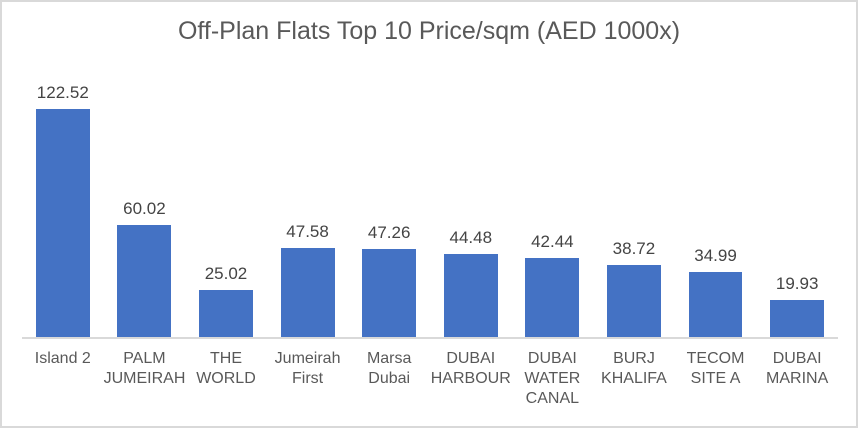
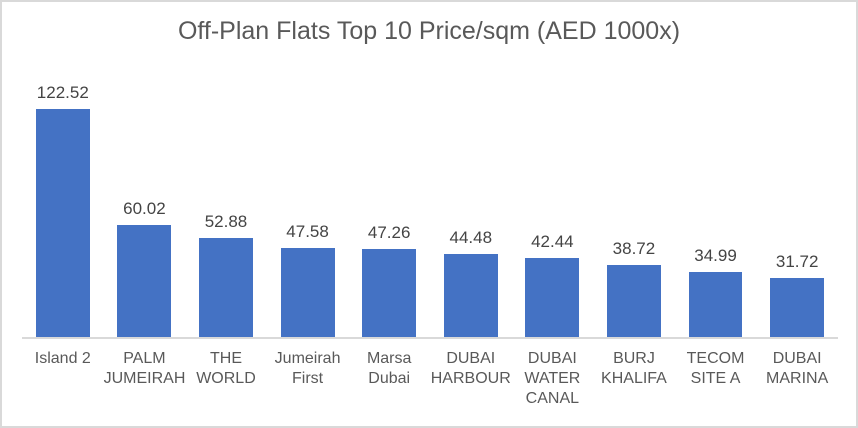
THE WORLD: 25.02 -> 52.88
DUBAI MARINA: 19.93 -> 31.72
